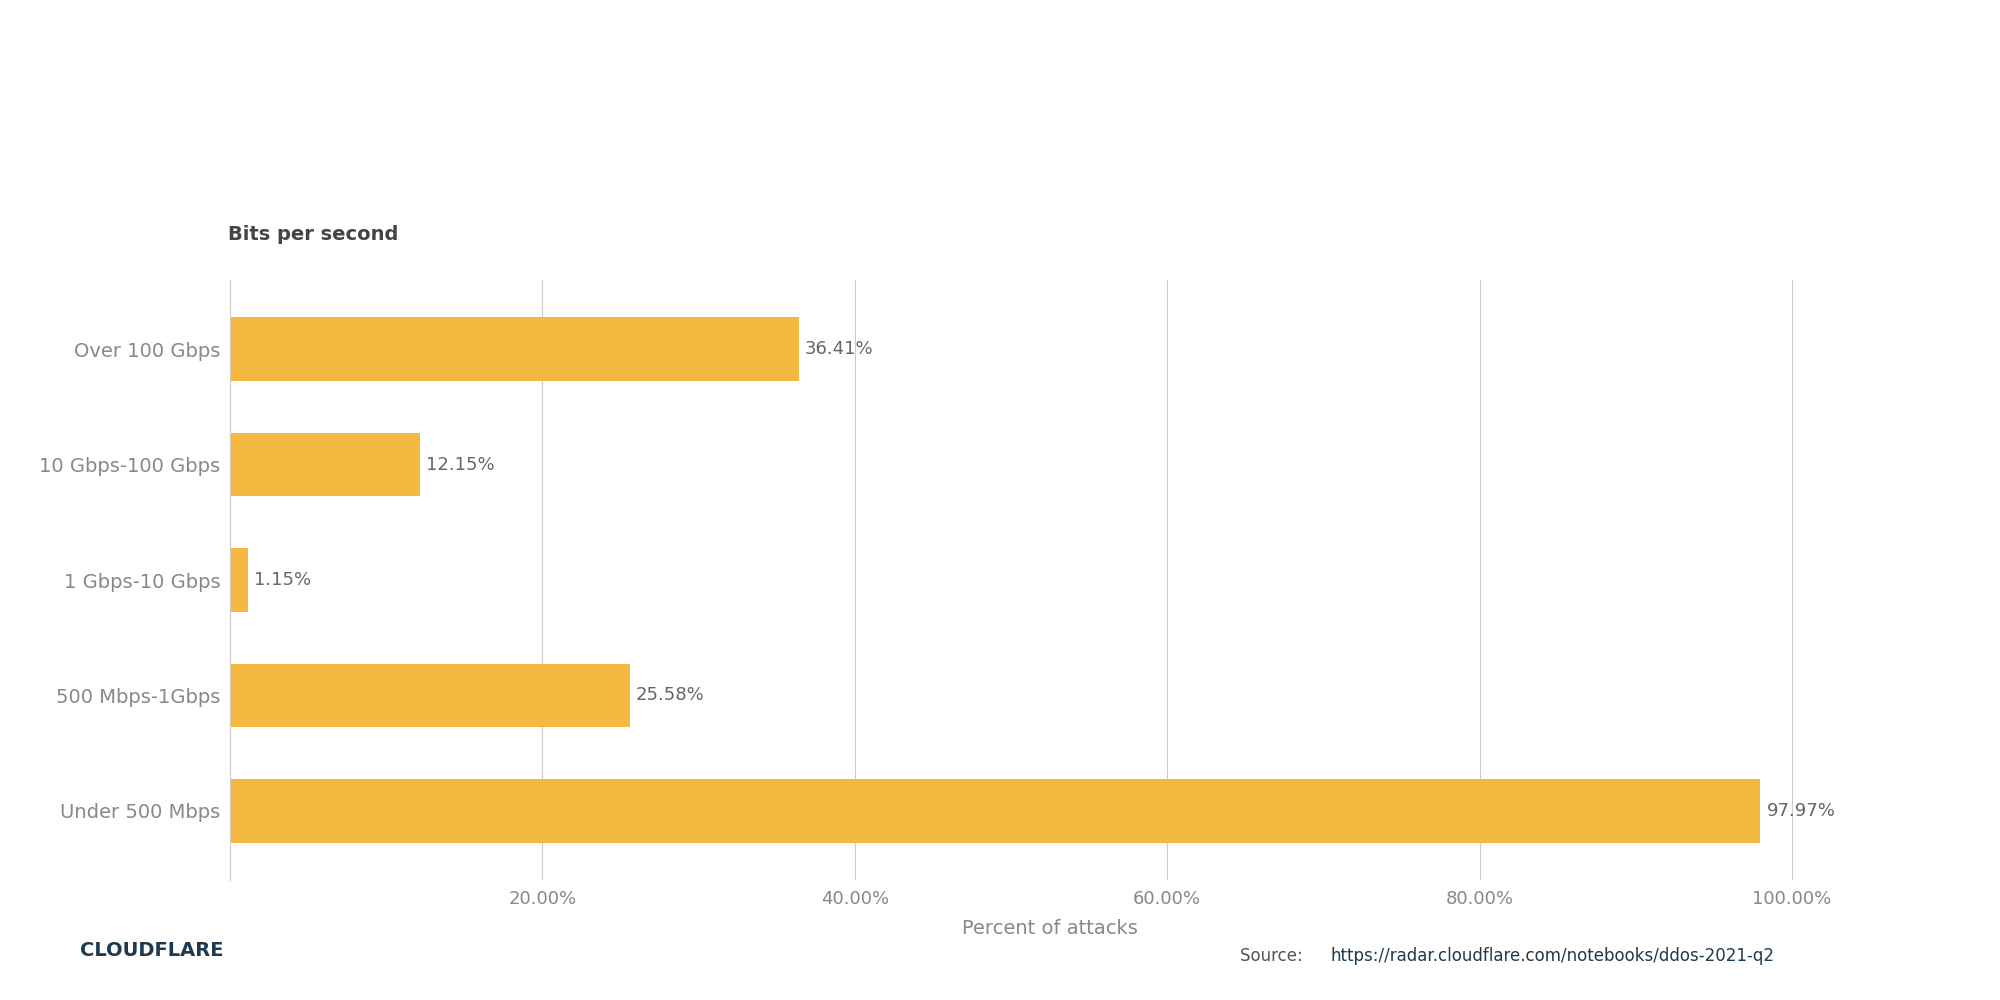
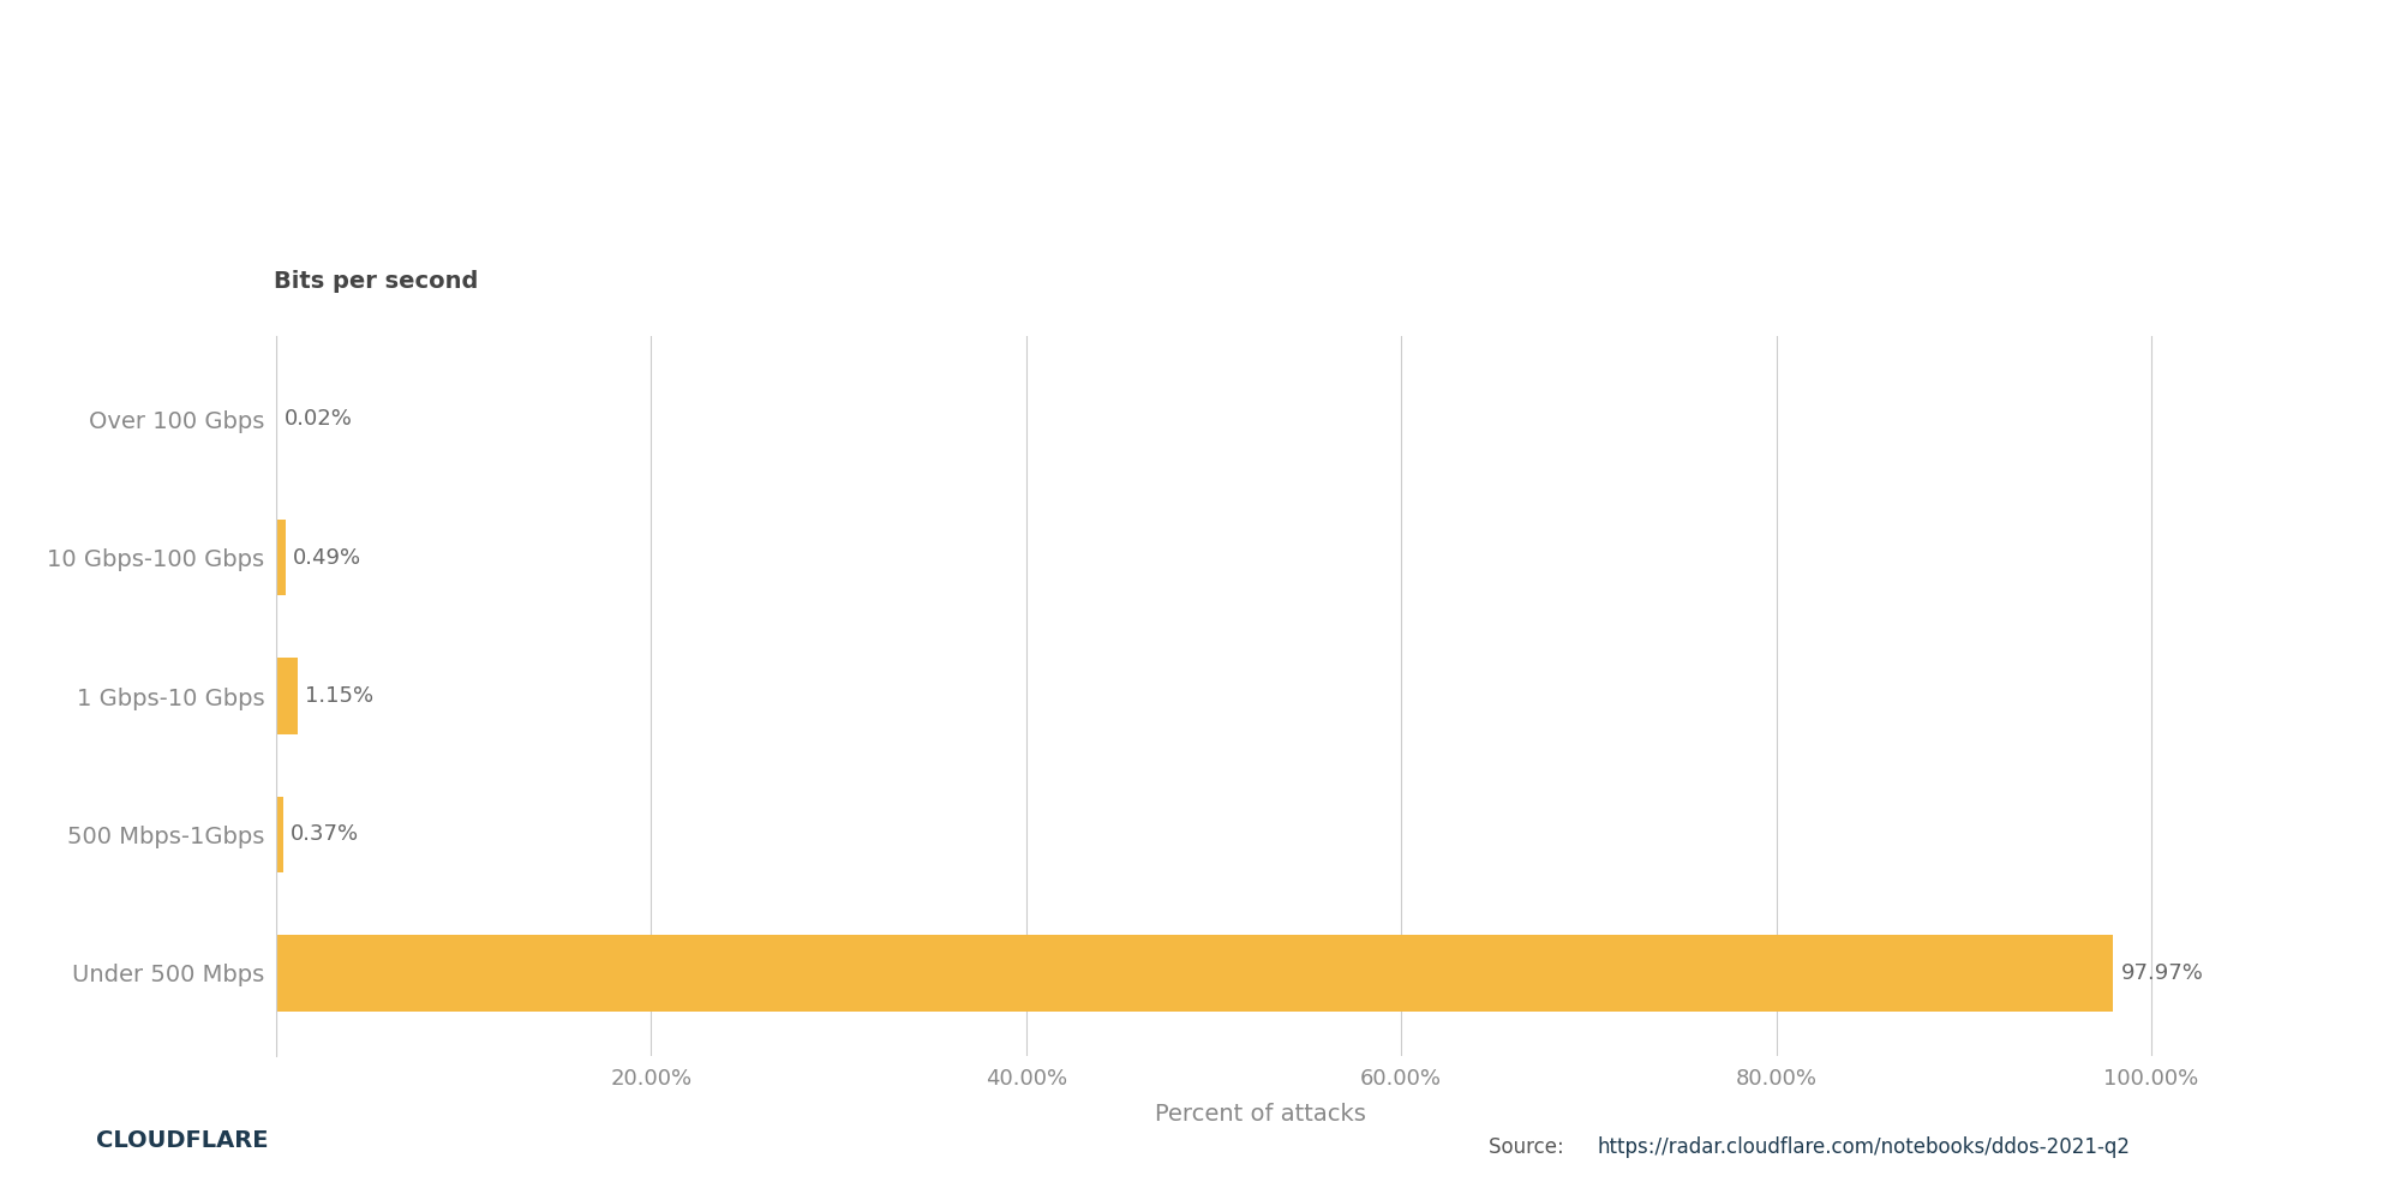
Over 100 Gbps: 36.41% -> 0.02%
10 Gbps-100 Gbps: 12.15% -> 0.49%
500 Mbps-1Gbps: 25.58% -> 0.37%
